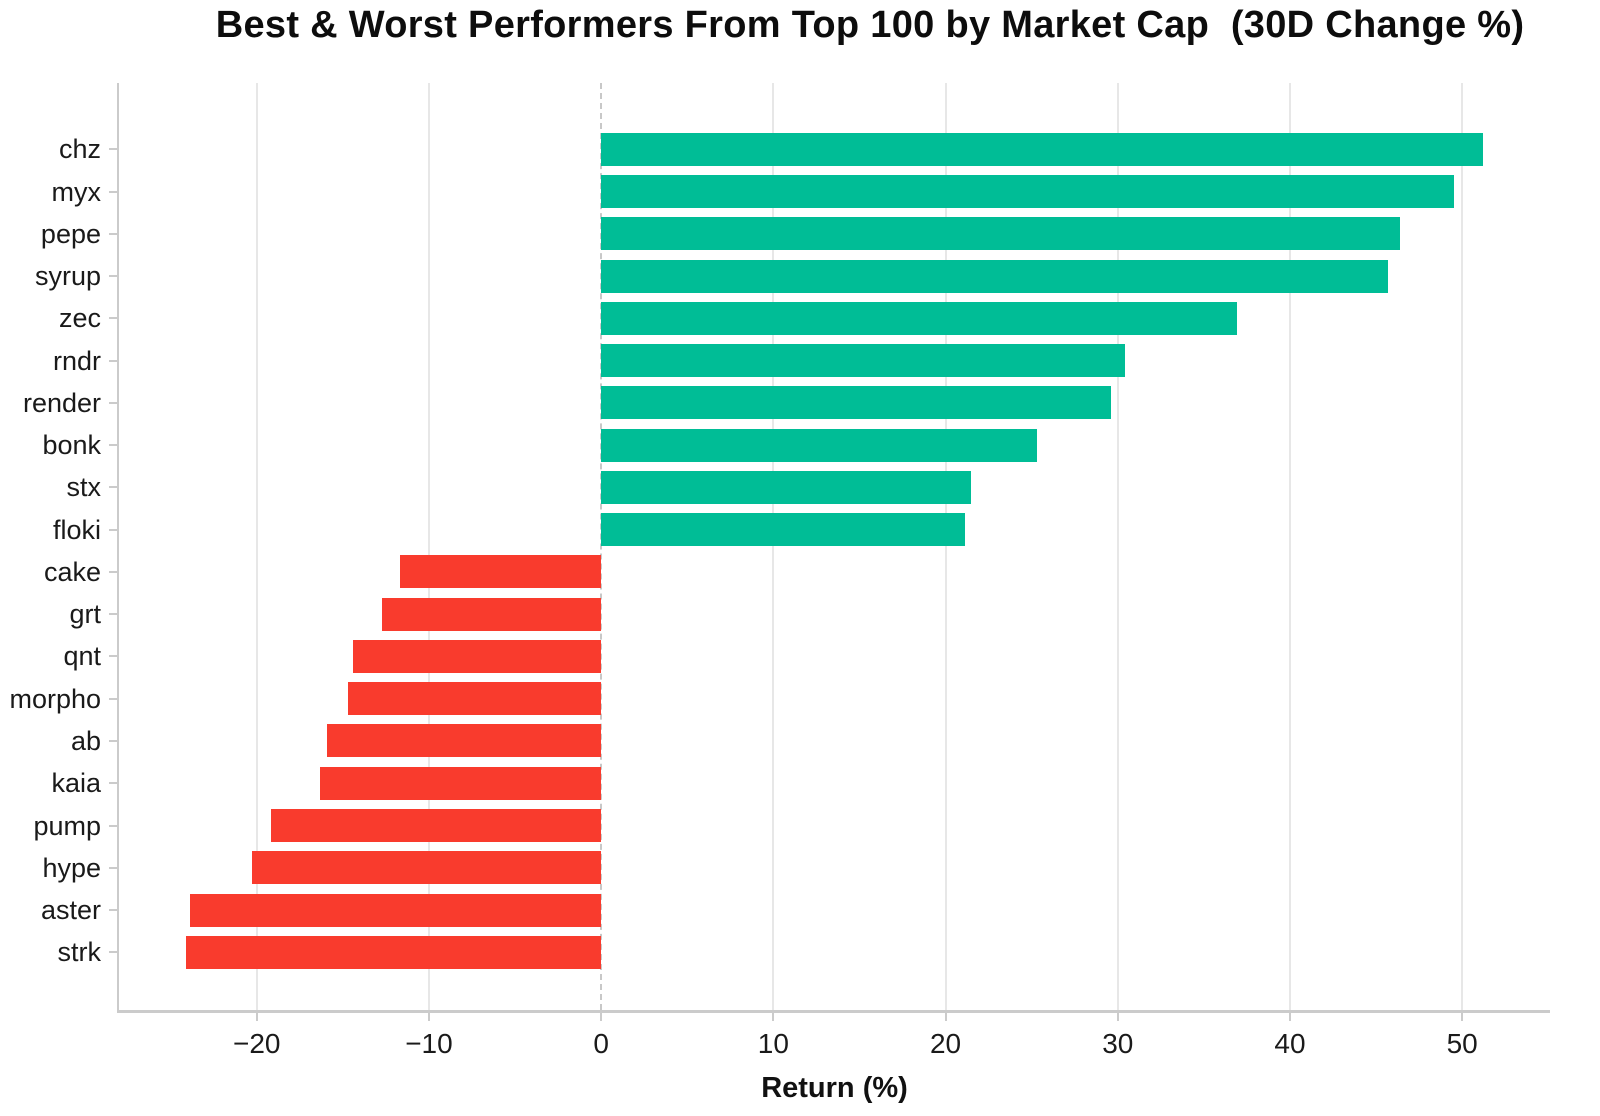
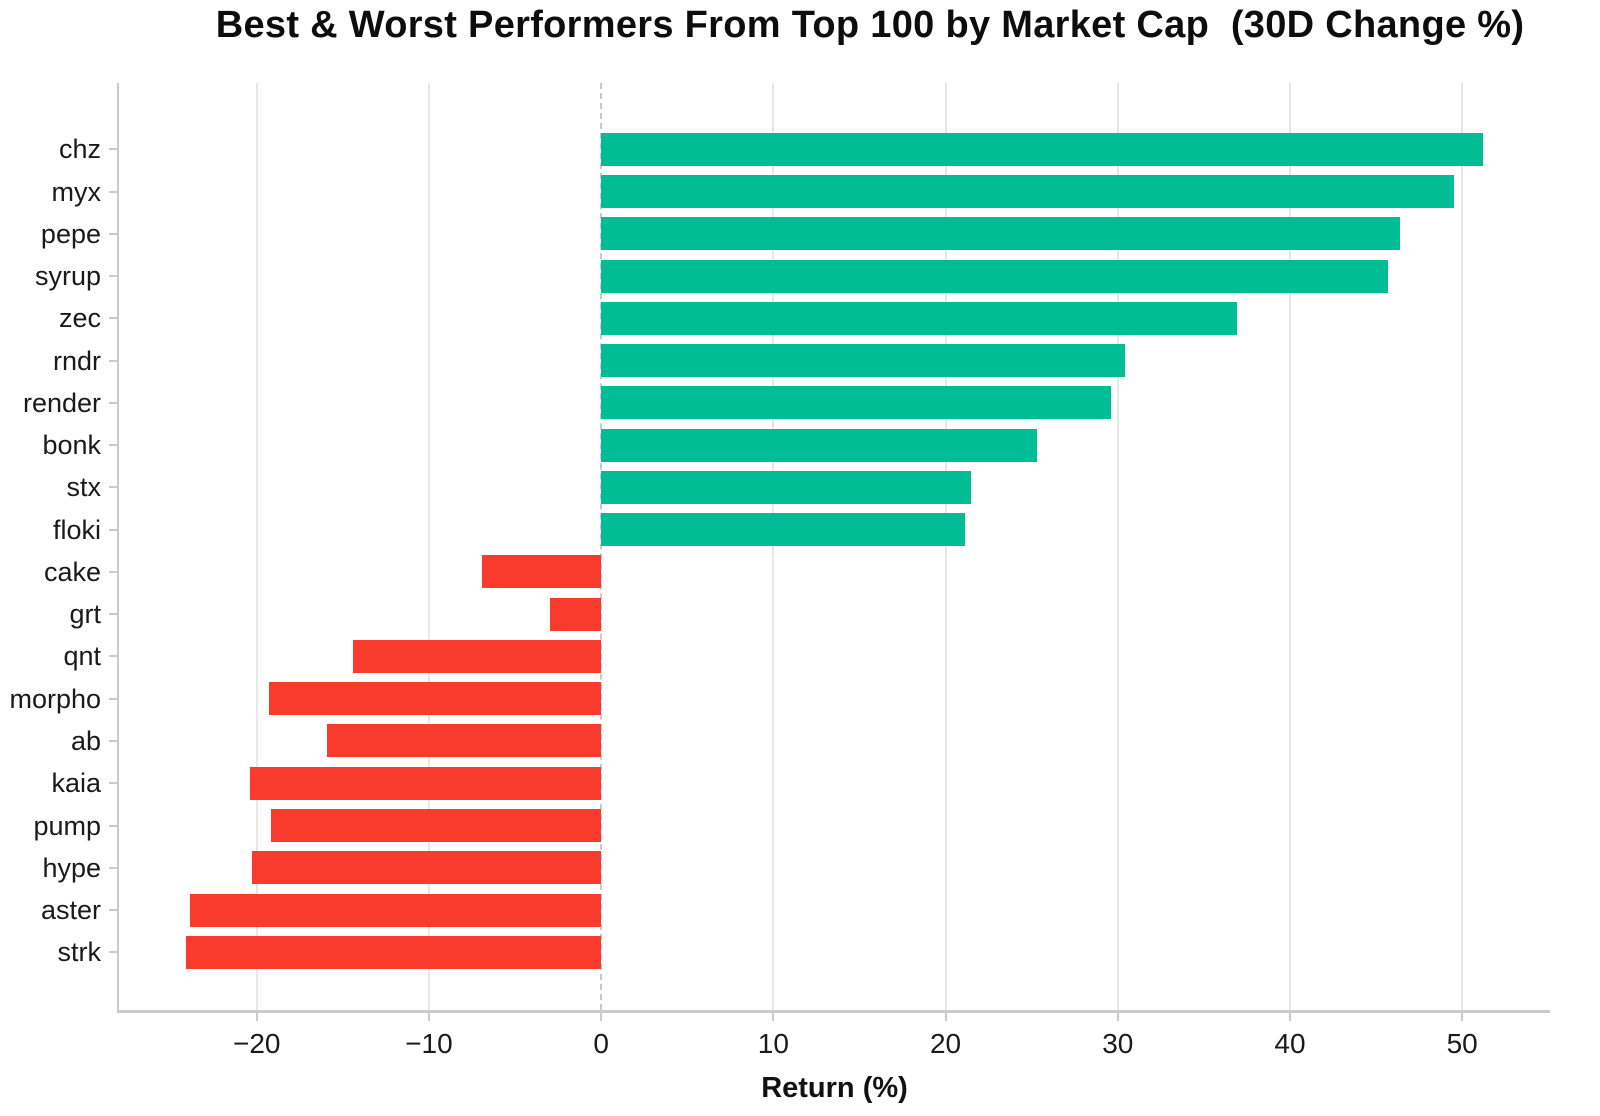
cake: -11.7 -> -6.9
grt: -12.7 -> -3.0
morpho: -14.7 -> -19.3
kaia: -16.3 -> -20.4
